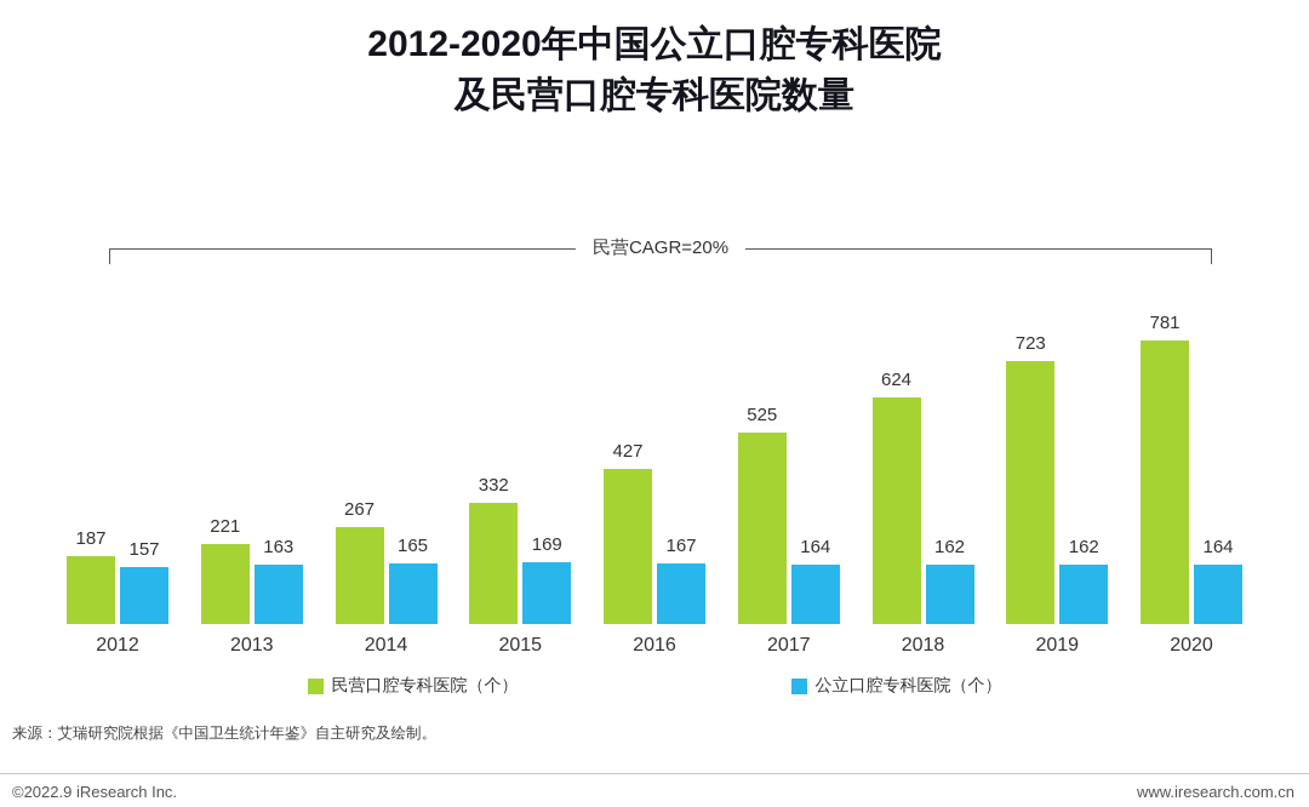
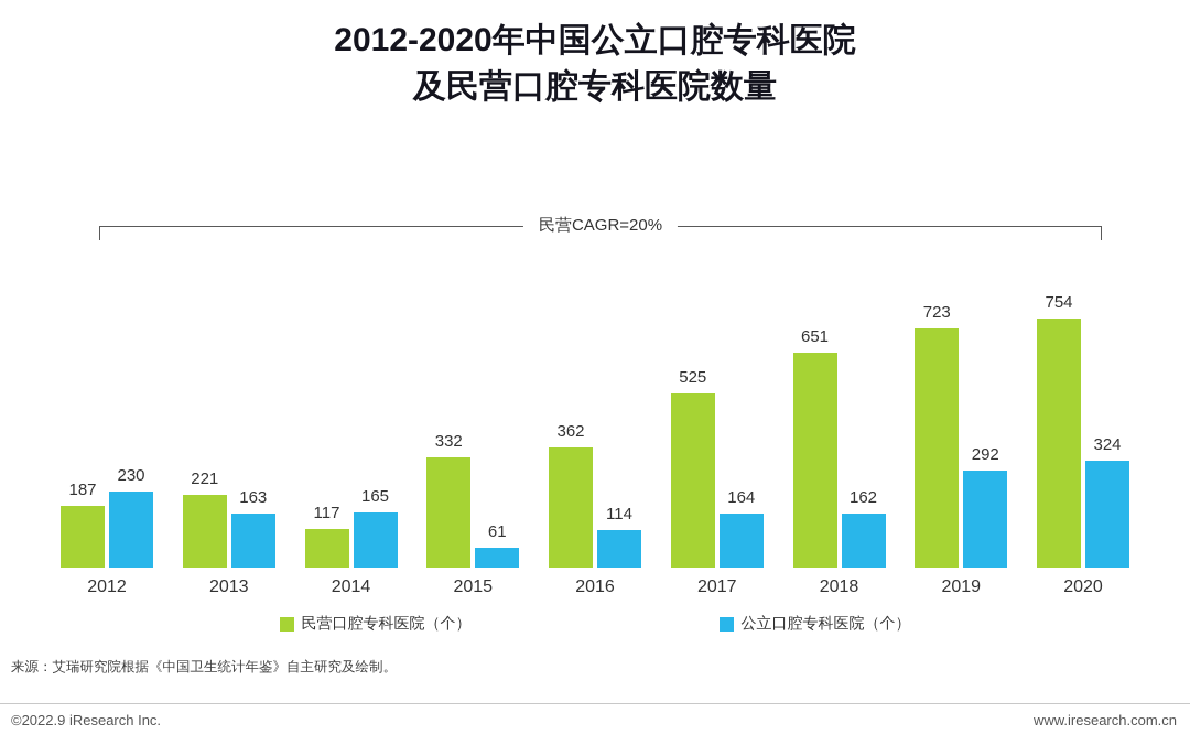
公立口腔专科医院（个）/2012: 157 -> 230
民营口腔专科医院（个）/2014: 267 -> 117
公立口腔专科医院（个）/2015: 169 -> 61
民营口腔专科医院（个）/2016: 427 -> 362
公立口腔专科医院（个）/2016: 167 -> 114
民营口腔专科医院（个）/2018: 624 -> 651
公立口腔专科医院（个）/2019: 162 -> 292
民营口腔专科医院（个）/2020: 781 -> 754
公立口腔专科医院（个）/2020: 164 -> 324
